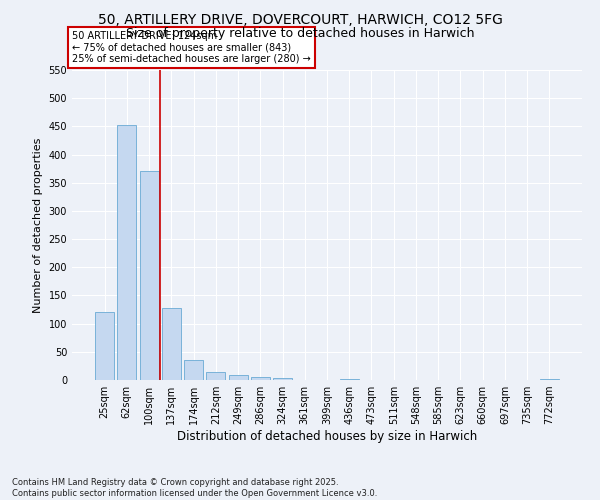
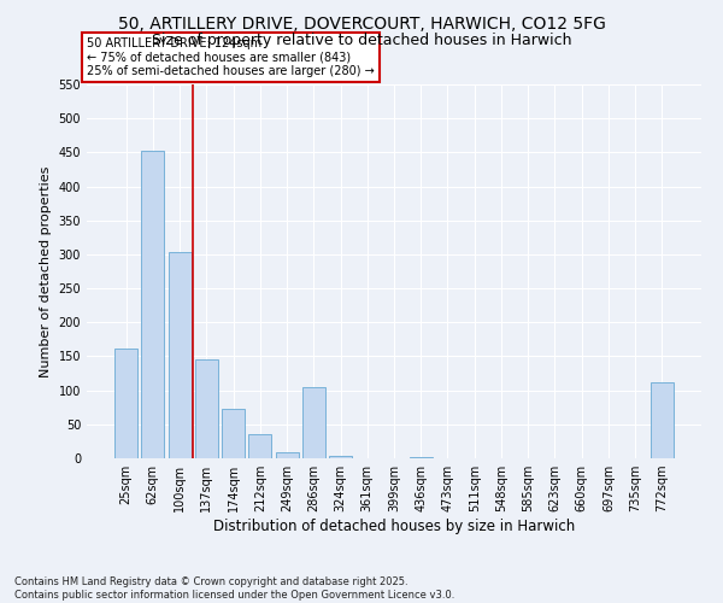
25sqm: 120 -> 162
100sqm: 371 -> 304
137sqm: 128 -> 146
174sqm: 35 -> 72
212sqm: 15 -> 36
286sqm: 5 -> 104
772sqm: 2 -> 112
